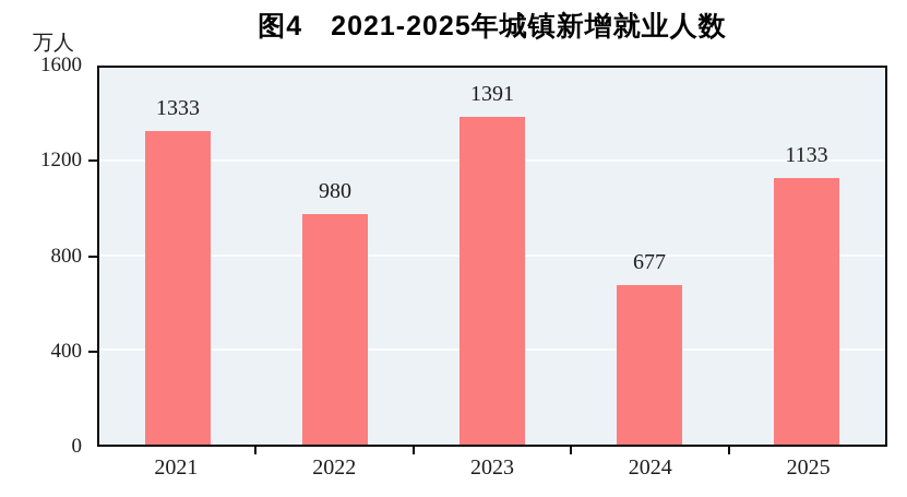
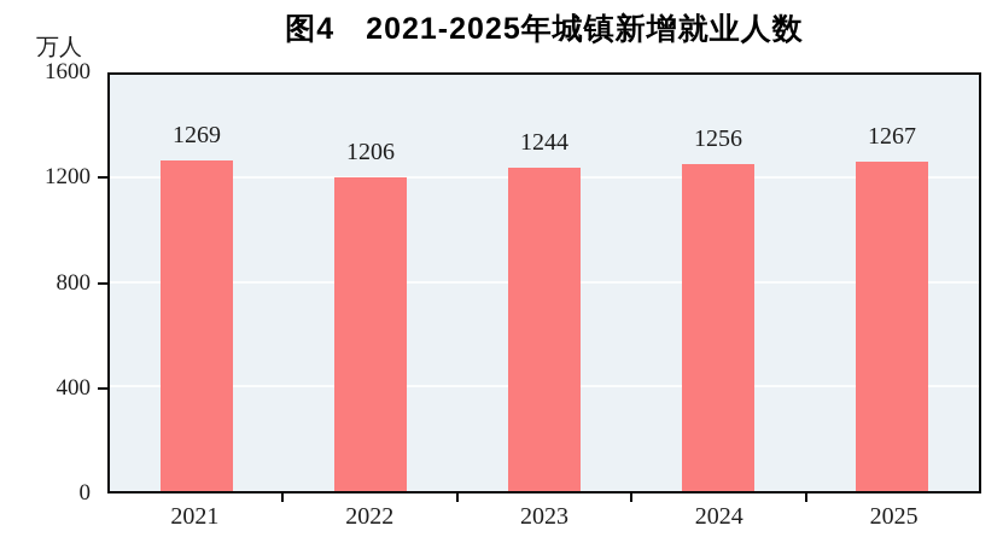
2021: 1333 -> 1269
2022: 980 -> 1206
2023: 1391 -> 1244
2024: 677 -> 1256
2025: 1133 -> 1267
